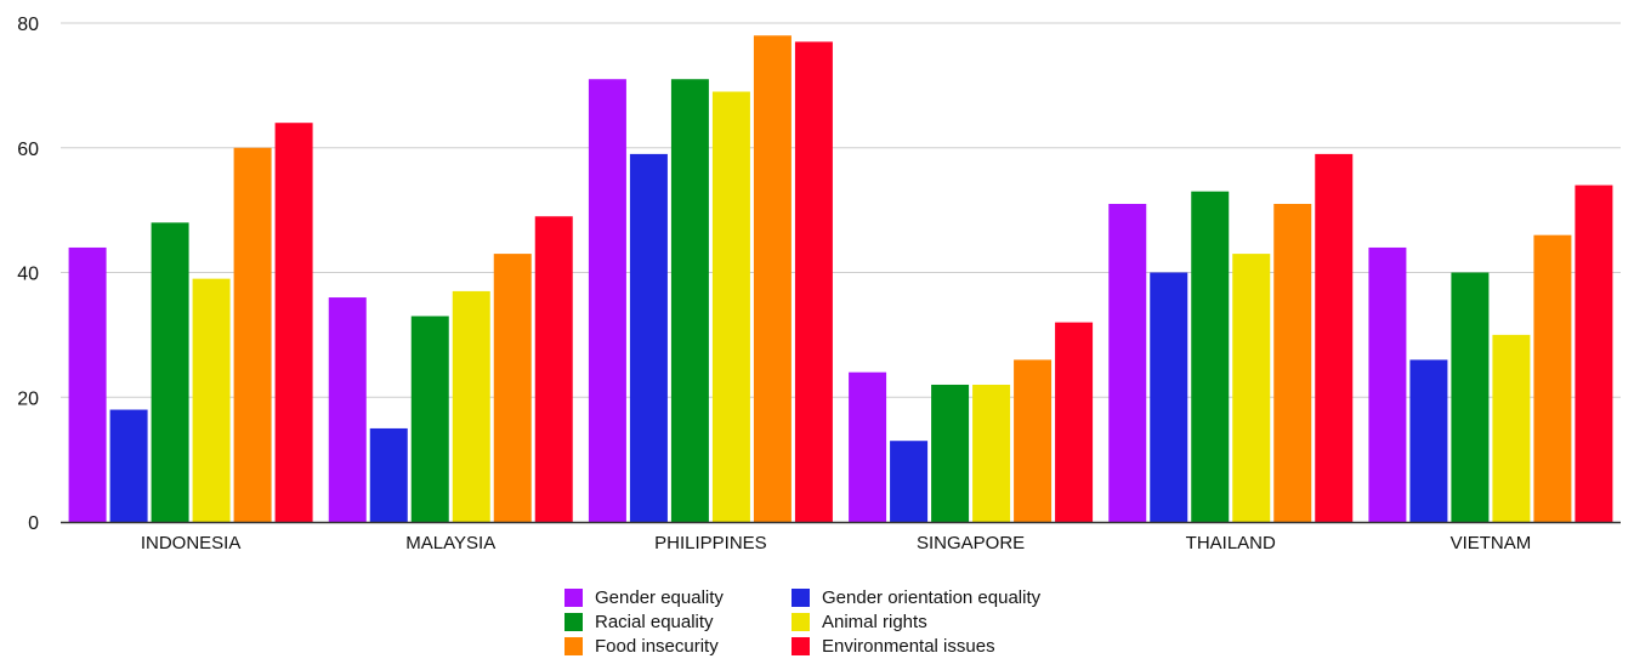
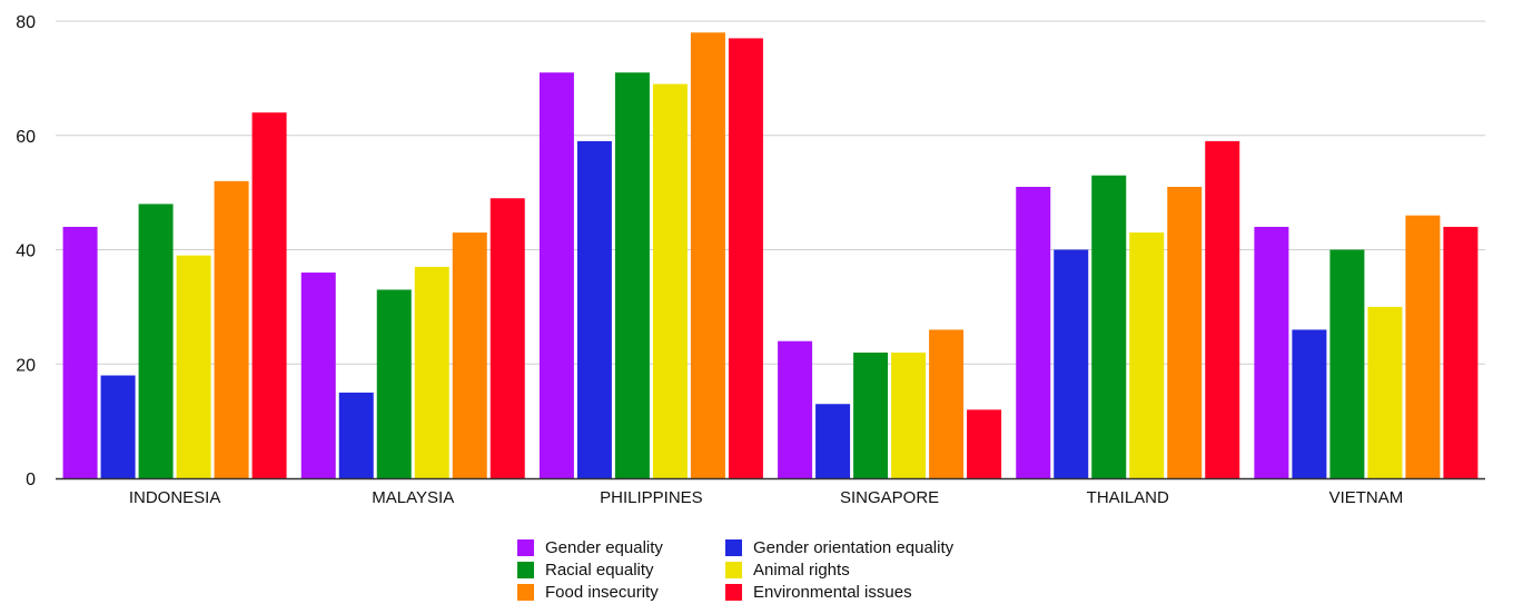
Food insecurity/INDONESIA: 60 -> 52
Environmental issues/SINGAPORE: 32 -> 12
Environmental issues/VIETNAM: 54 -> 44
